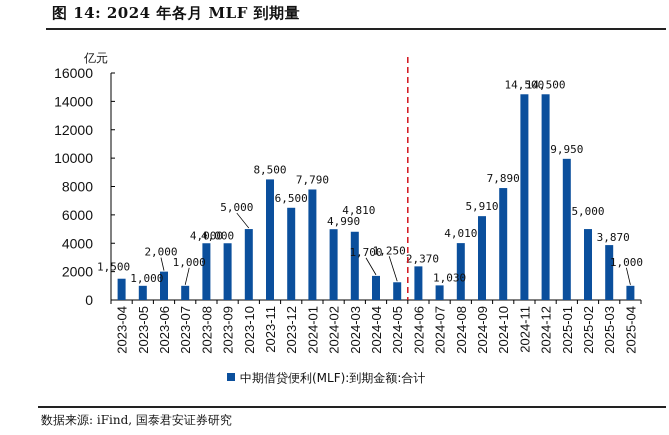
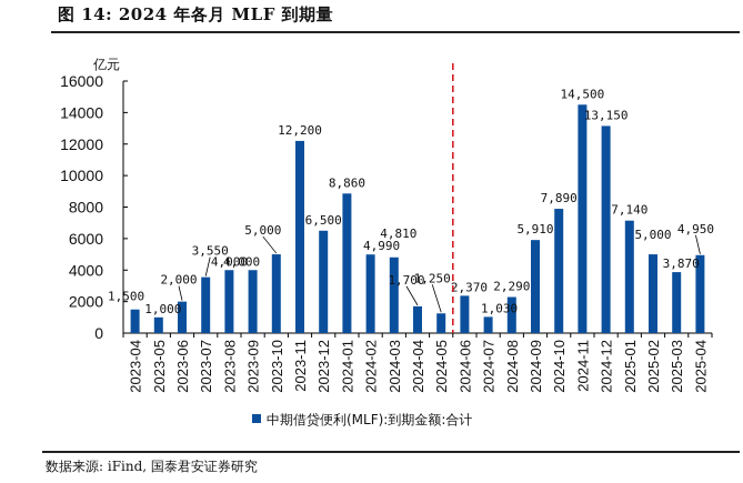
2023-07: 1,000 -> 3,550
2023-11: 8,500 -> 12,200
2024-01: 7,790 -> 8,860
2024-08: 4,010 -> 2,290
2024-12: 14,500 -> 13,150
2025-01: 9,950 -> 7,140
2025-04: 1,000 -> 4,950
